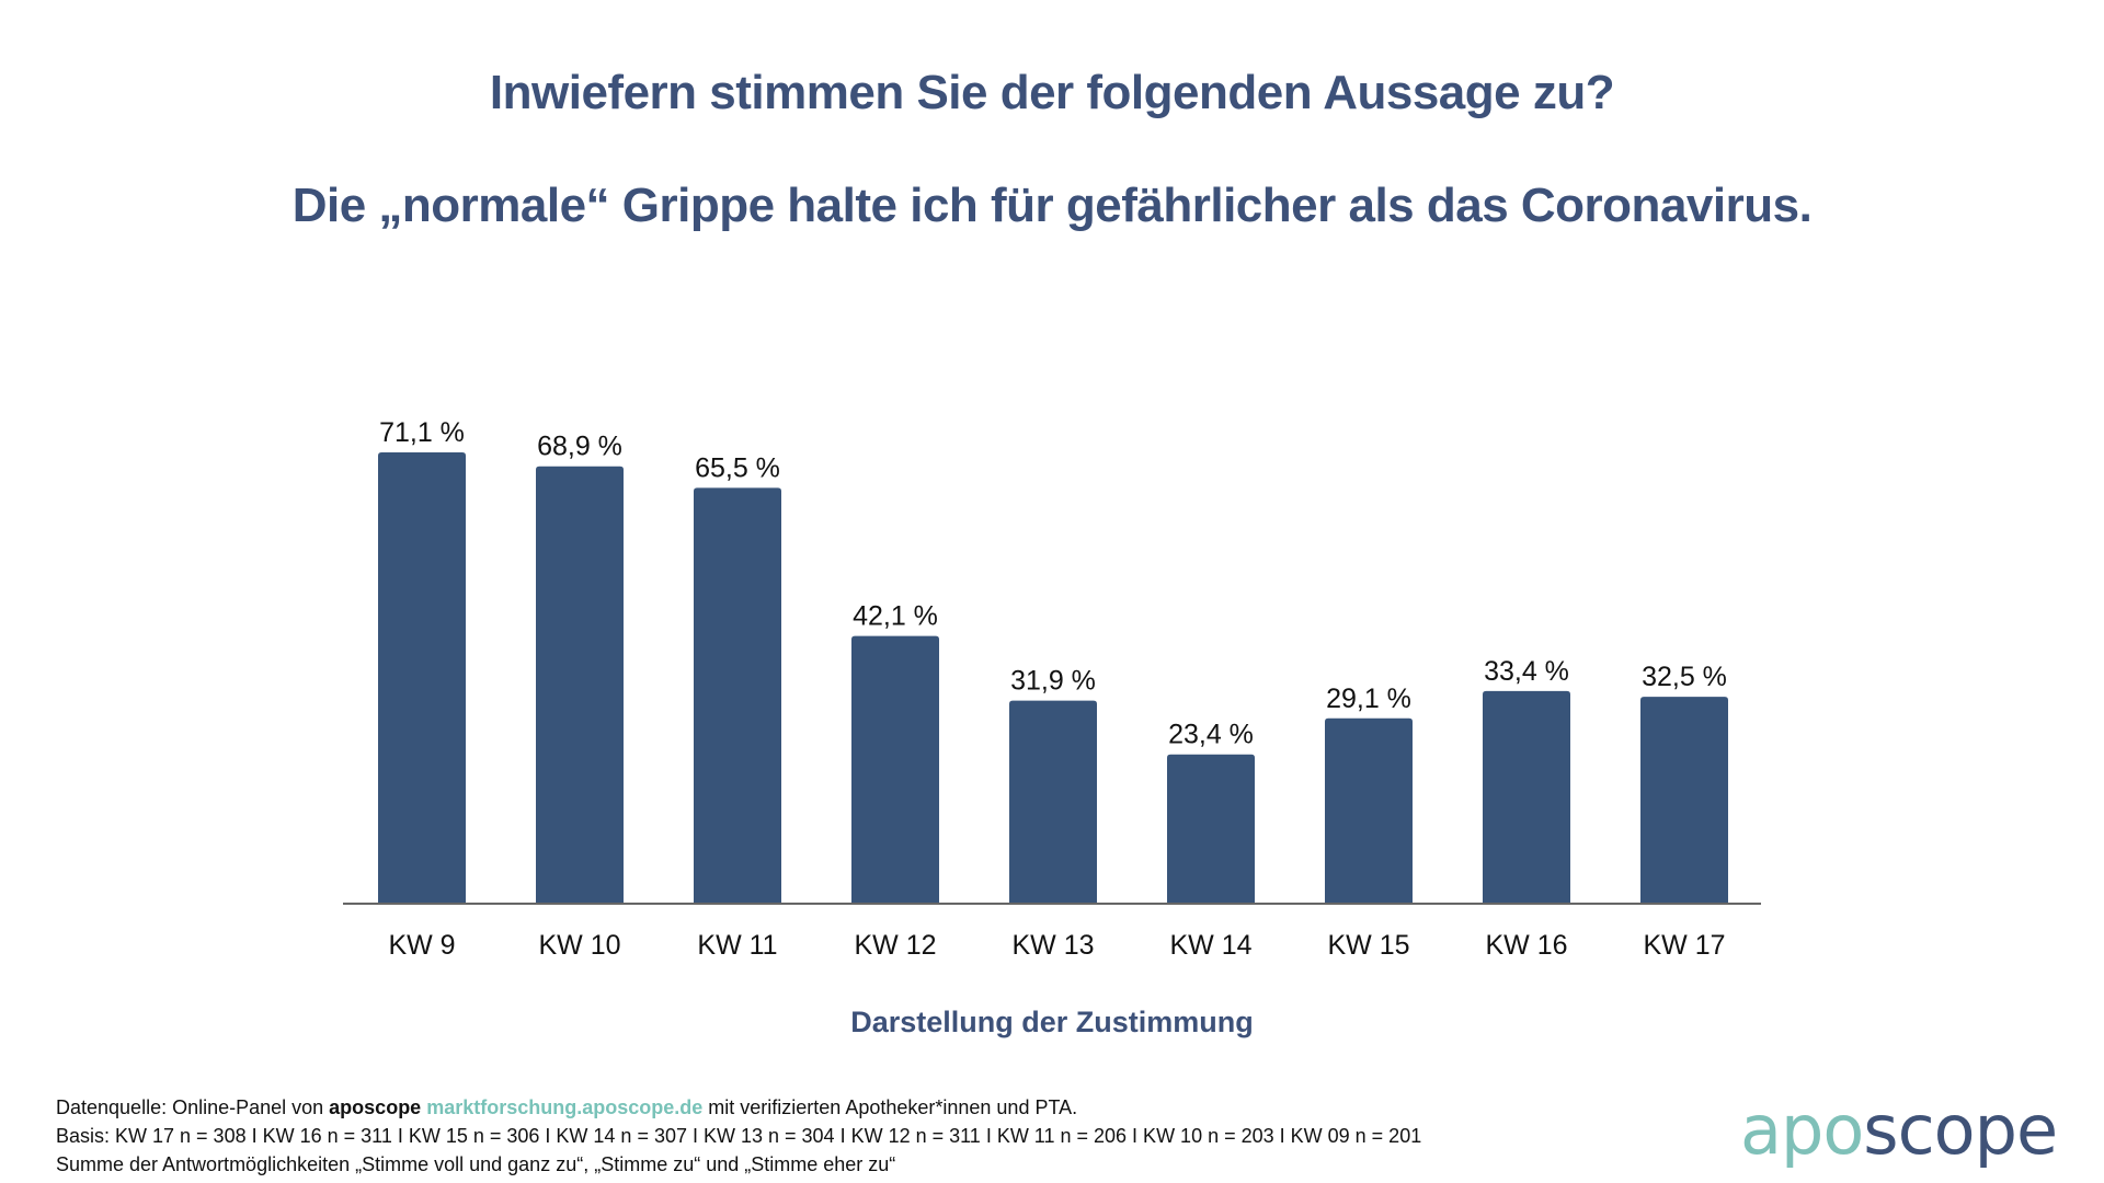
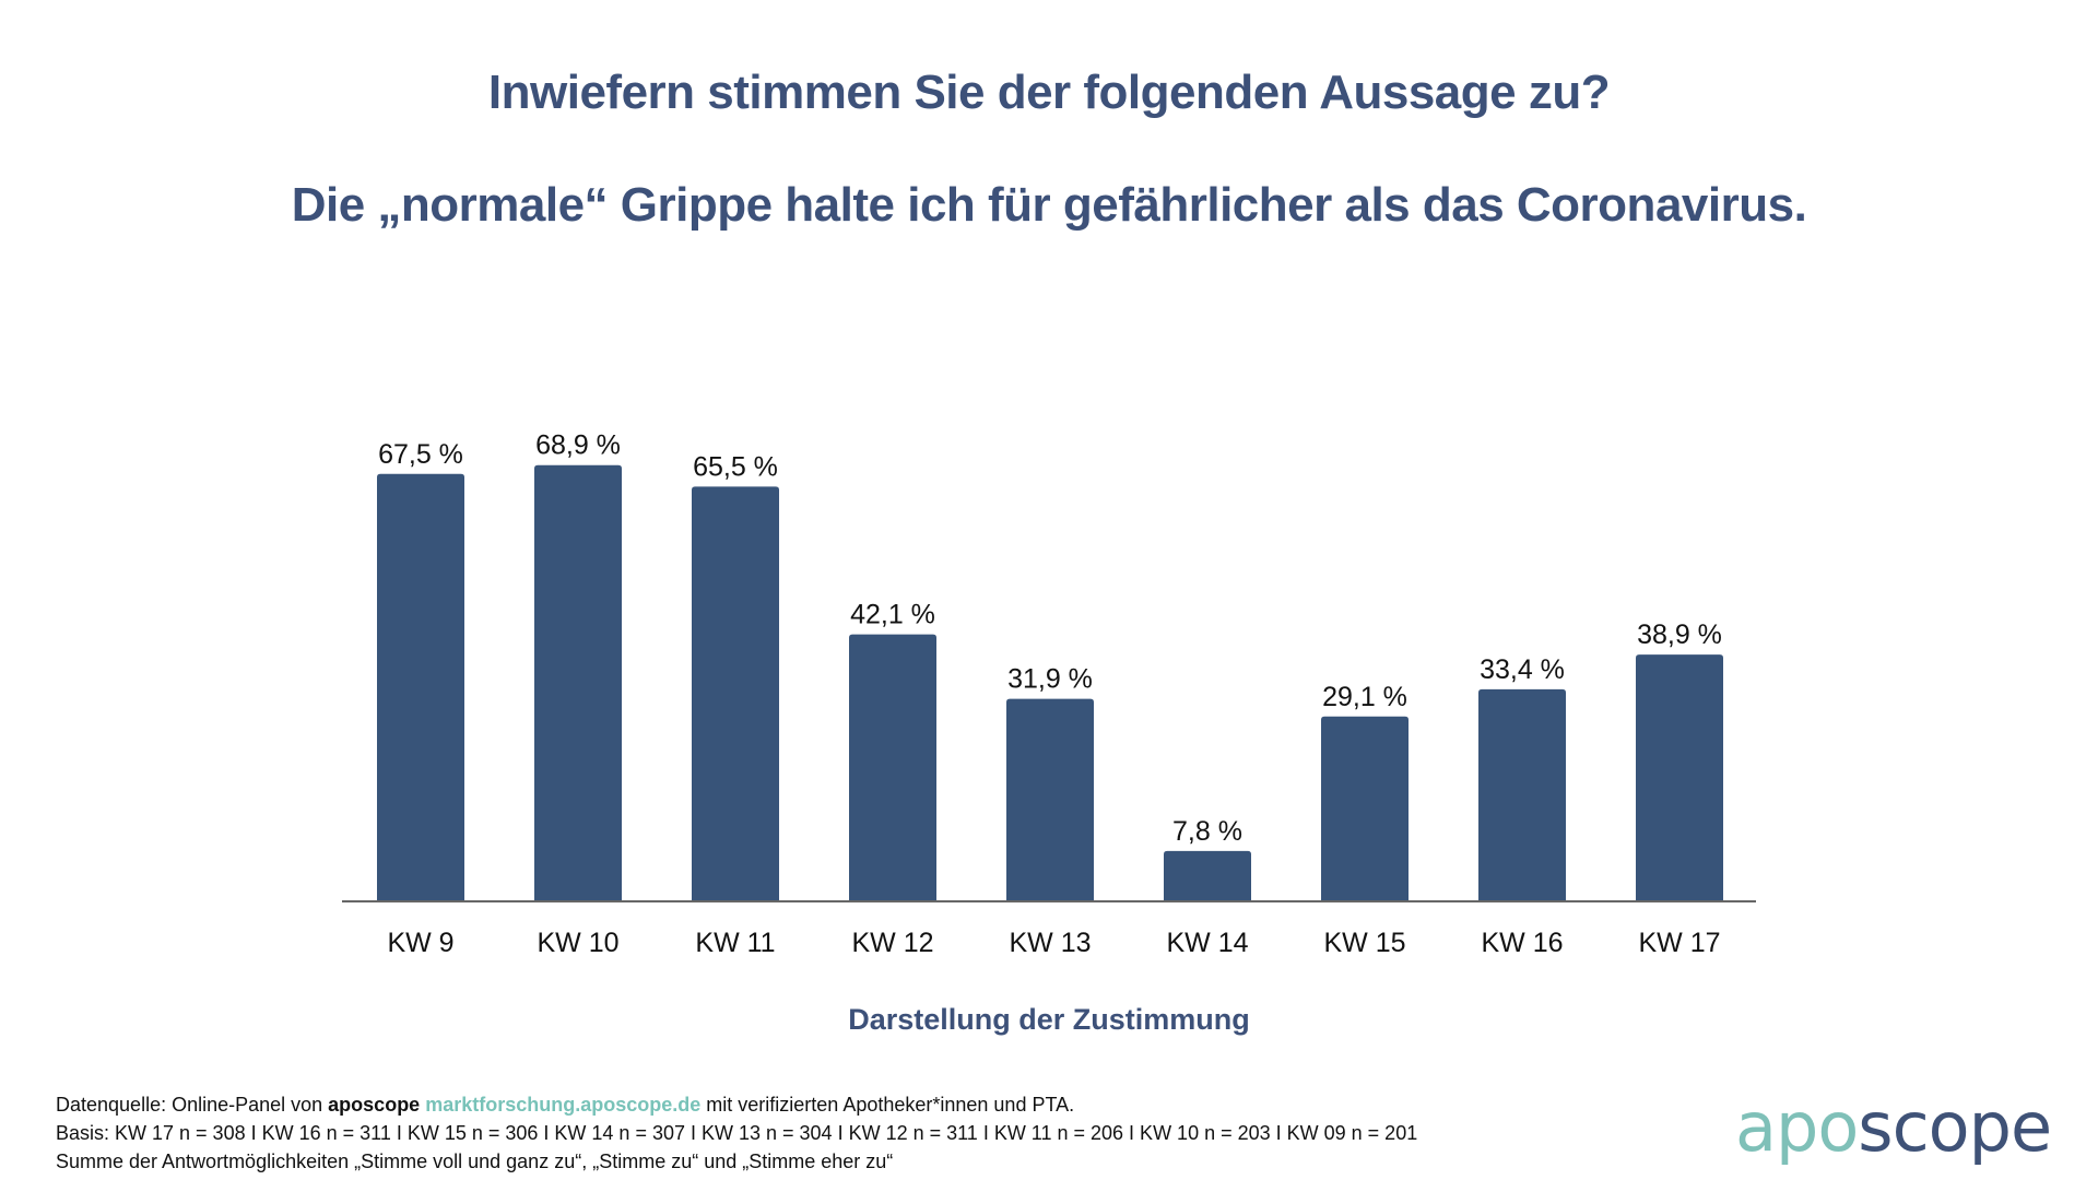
KW 9: 71,1 -> 67,5
KW 14: 23,4 -> 7,8
KW 17: 32,5 -> 38,9
